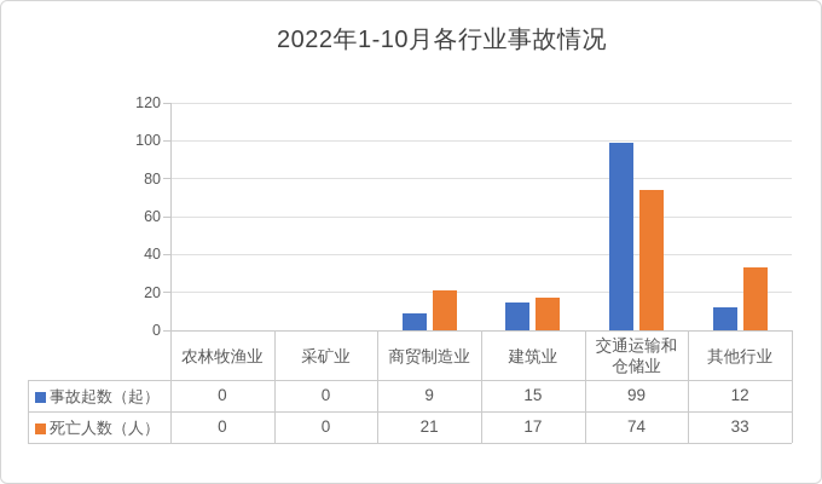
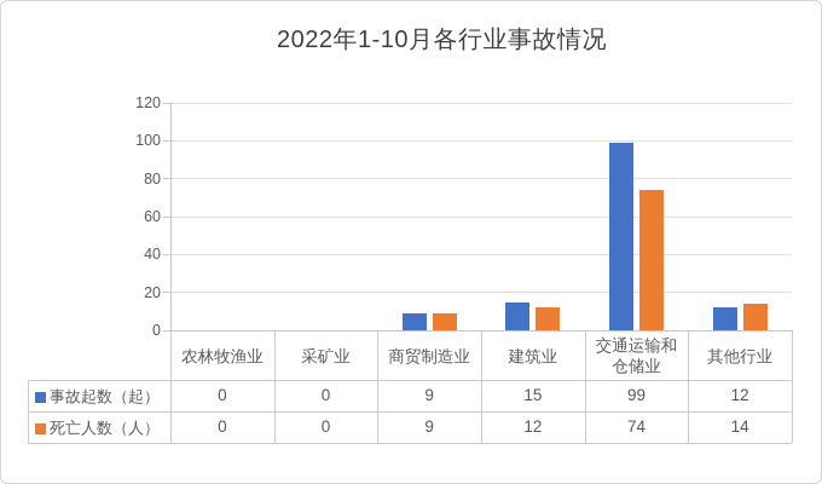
死亡人数（人）/商贸制造业: 21 -> 9
死亡人数（人）/建筑业: 17 -> 12
死亡人数（人）/其他行业: 33 -> 14
